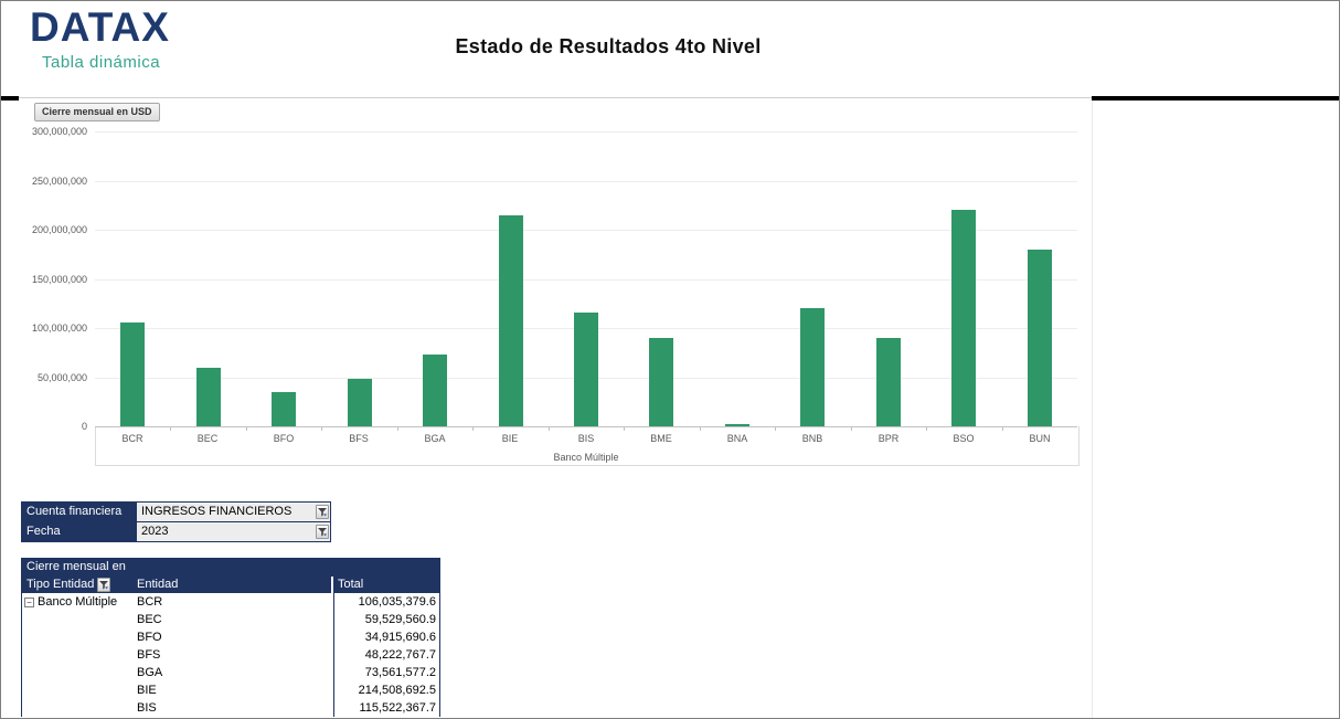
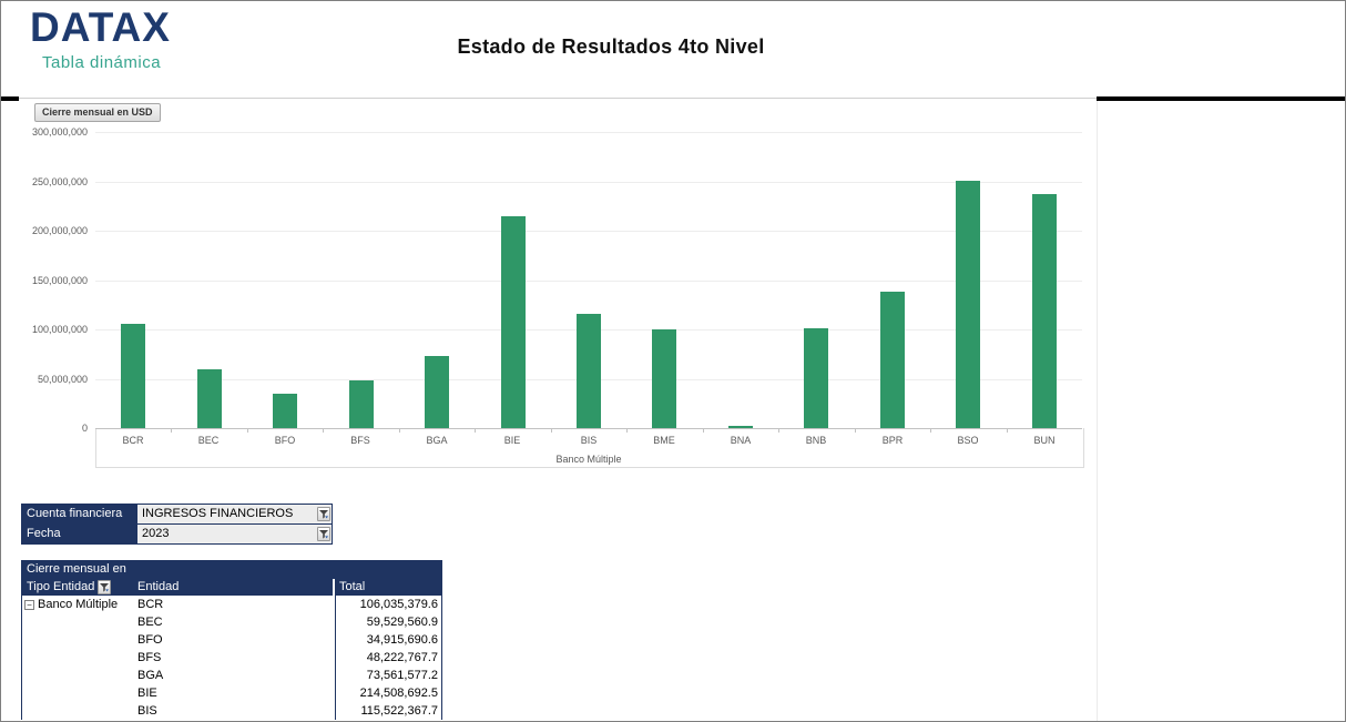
BME: 90000000 -> 100000000
BNB: 120000000 -> 100000000
BPR: 90000000 -> 140000000
BSO: 220000000 -> 250000000
BUN: 180000000 -> 240000000
